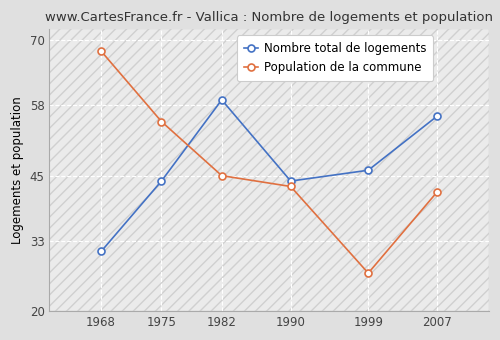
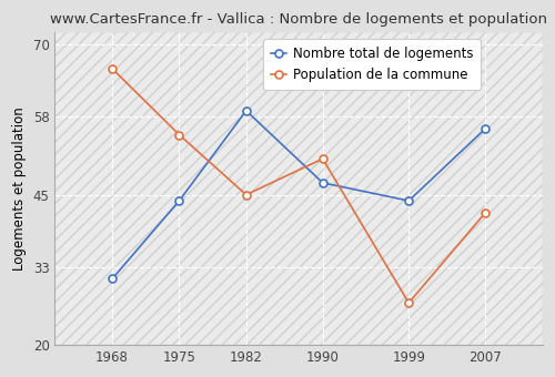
Population de la commune/1968: 68 -> 66
Nombre total de logements/1990: 44 -> 47
Population de la commune/1990: 43 -> 51
Nombre total de logements/1999: 46 -> 44
